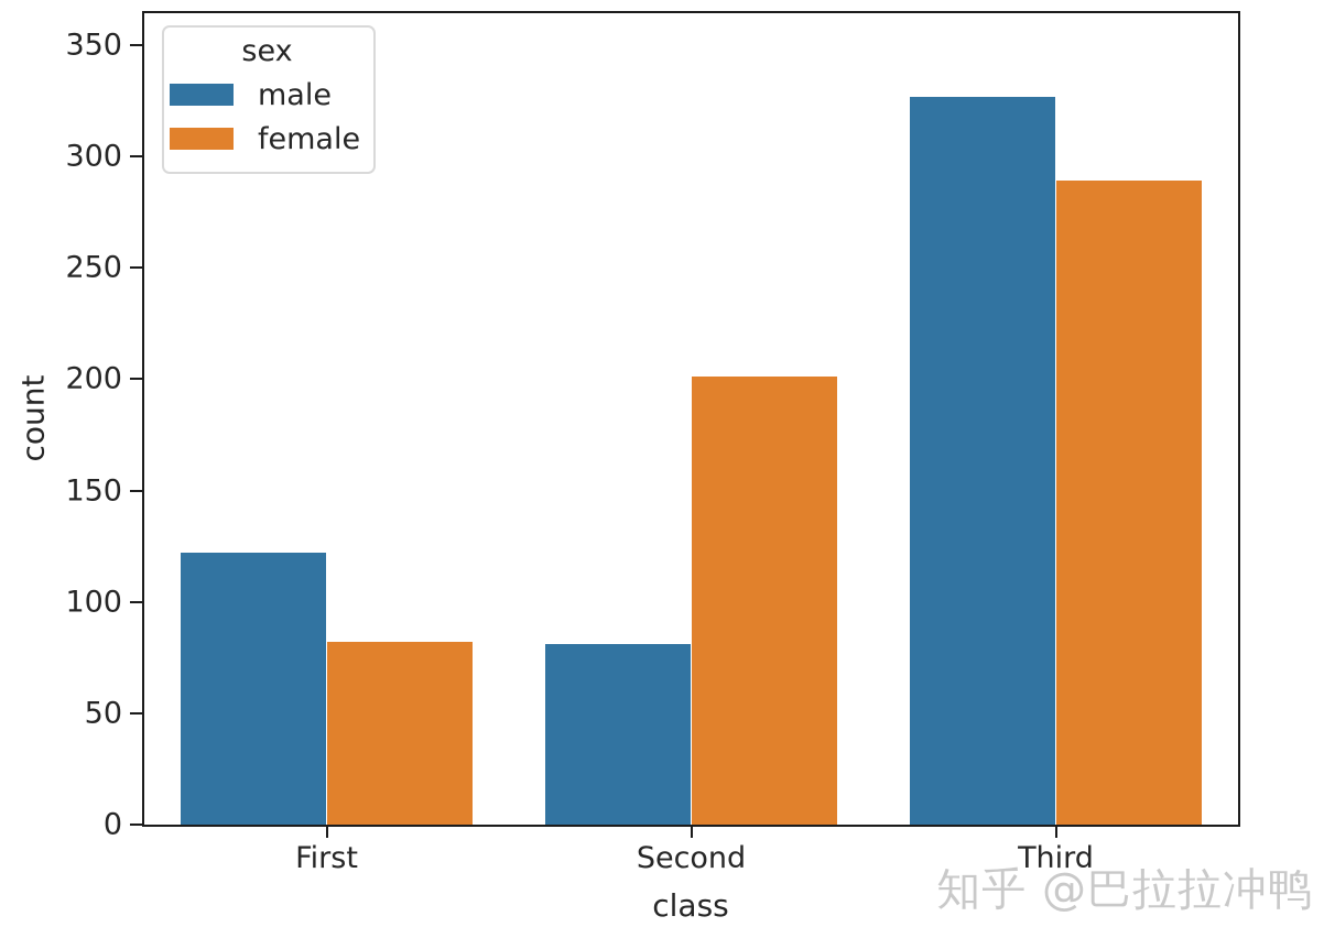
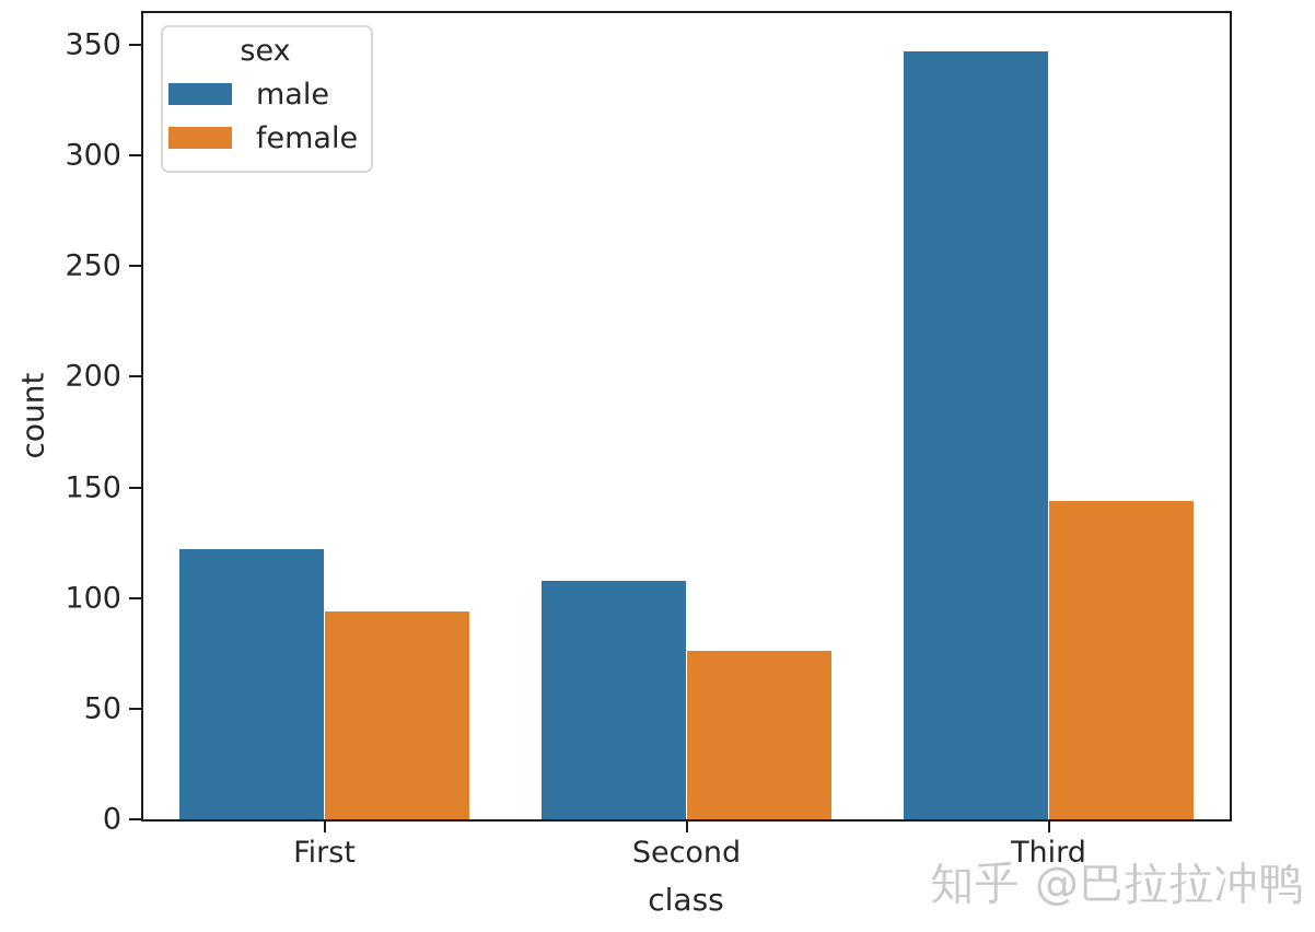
female/First: 82 -> 94
male/Second: 81 -> 108
female/Second: 201 -> 76
male/Third: 327 -> 347
female/Third: 289 -> 144
